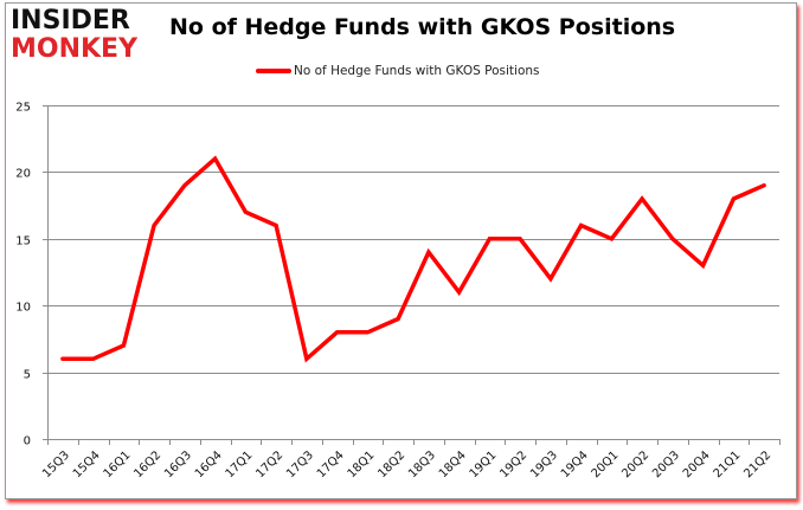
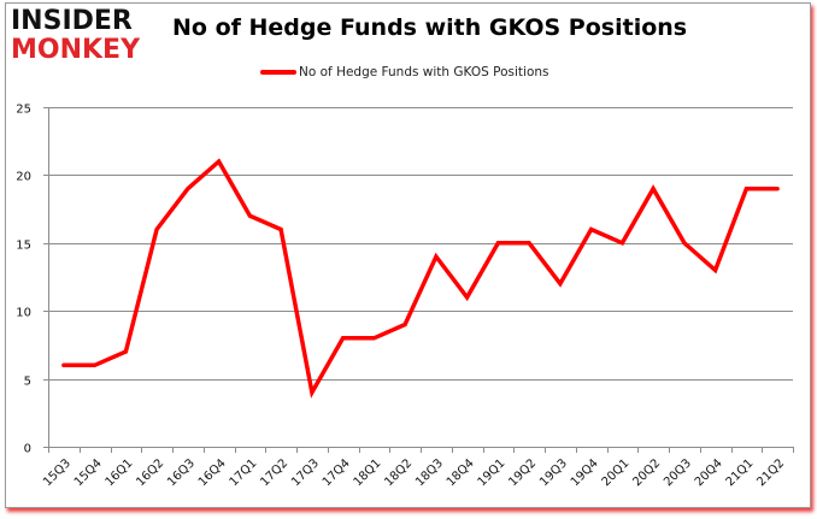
17Q3: 6 -> 4
20Q2: 18 -> 19
21Q1: 18 -> 19
